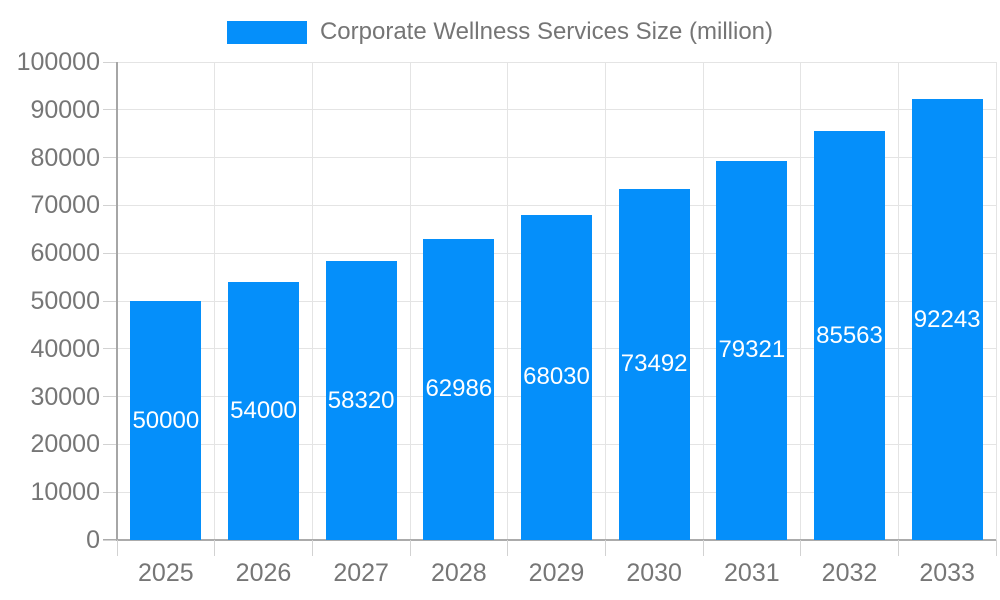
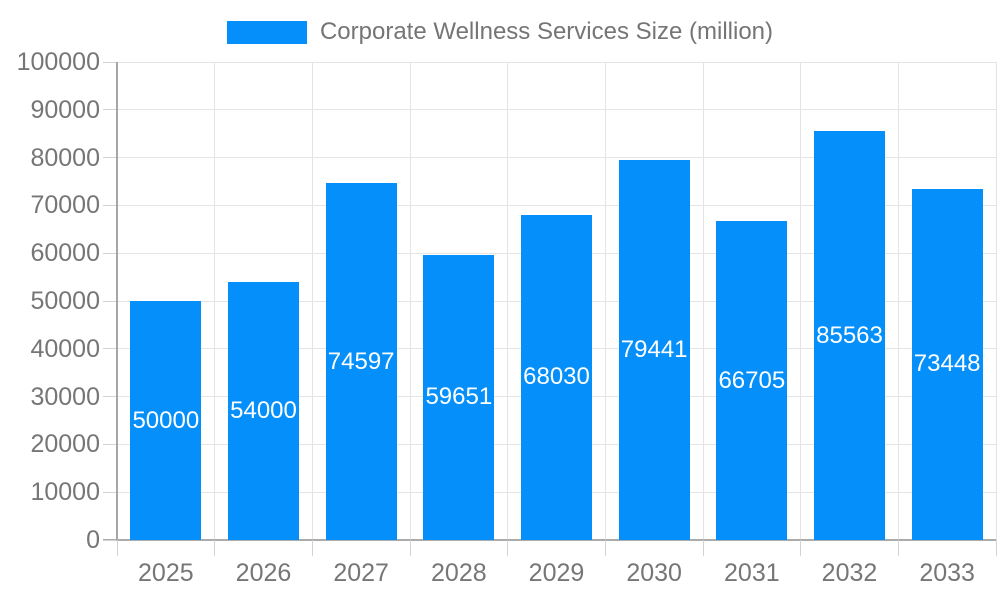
2027: 58320 -> 74597
2028: 62986 -> 59651
2030: 73492 -> 79441
2031: 79321 -> 66705
2033: 92243 -> 73448
